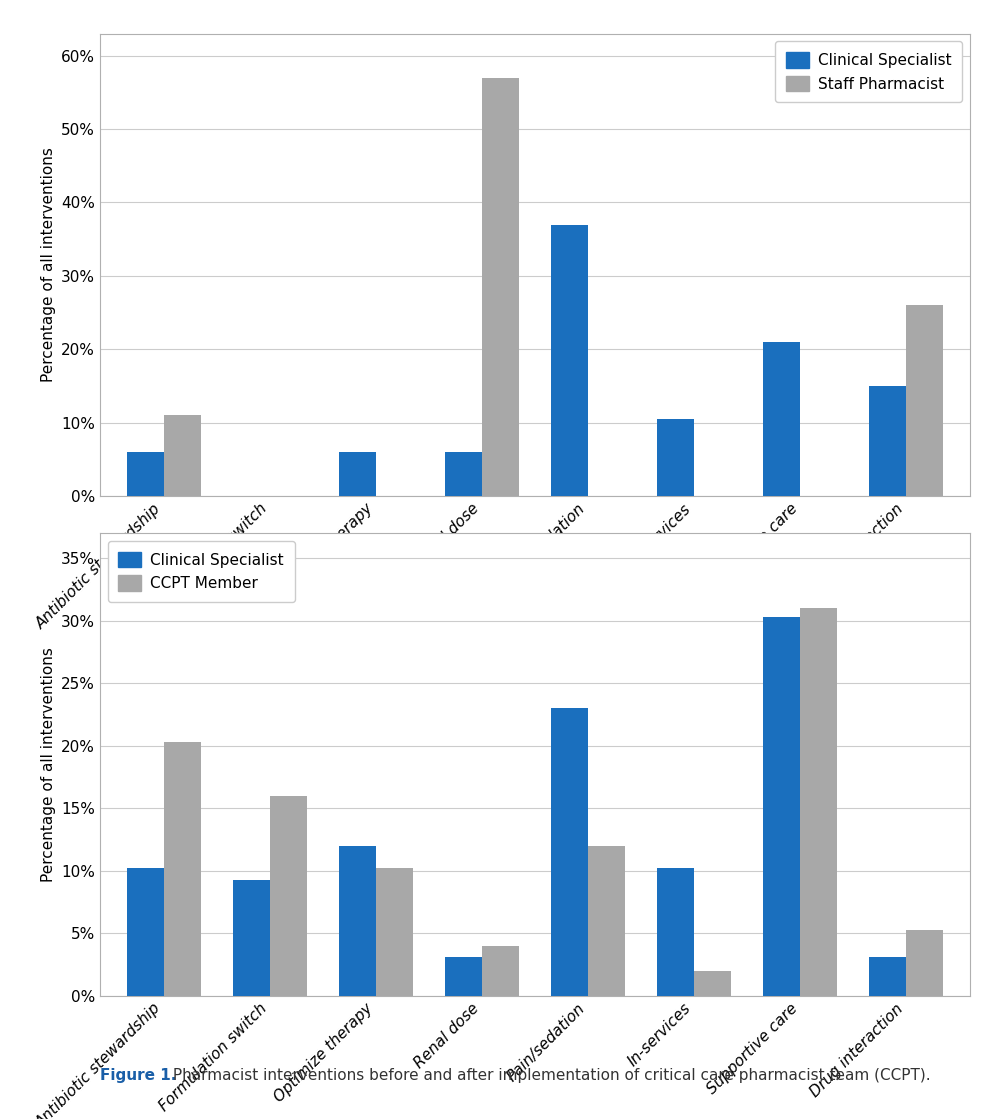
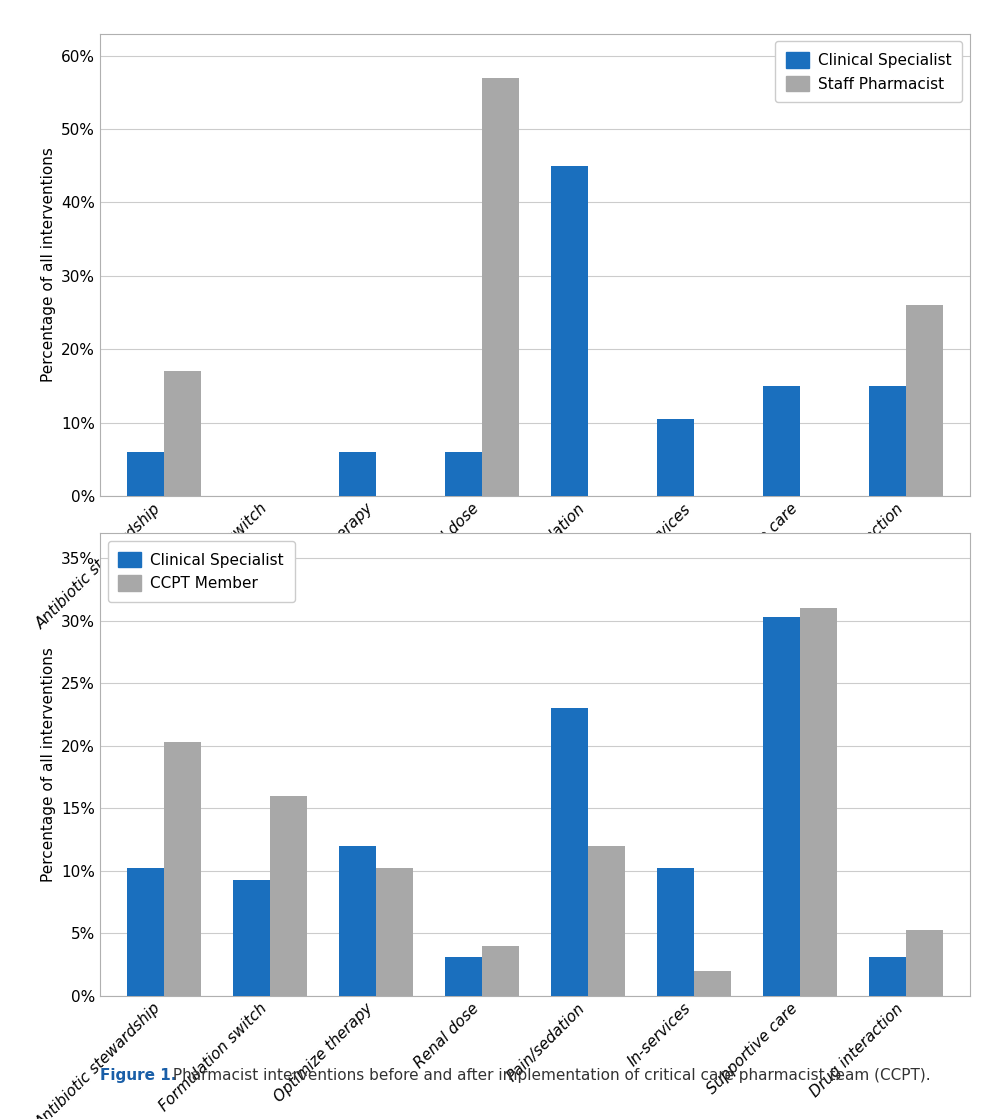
Staff Pharmacist/Antibiotic stewardship: 11% -> 17%
Clinical Specialist/Pain/sedation: 37.0% -> 45.0%
Clinical Specialist/Supportive care: 21.0% -> 15.0%
